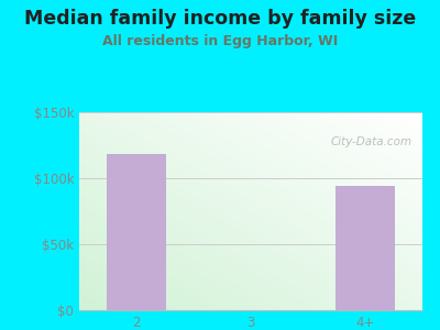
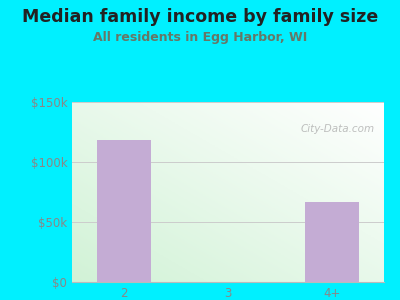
4+: $94k -> $67k
